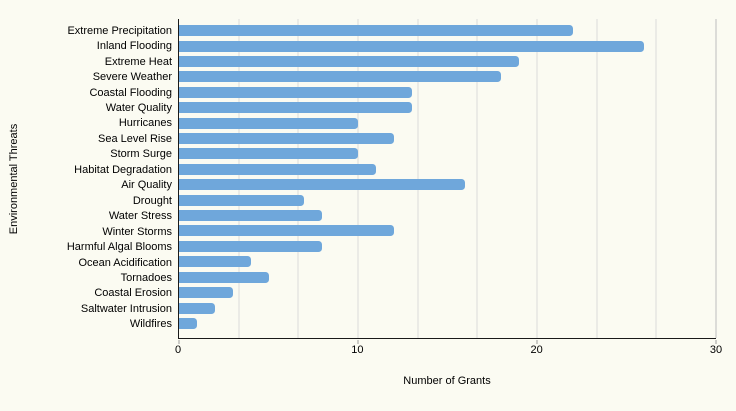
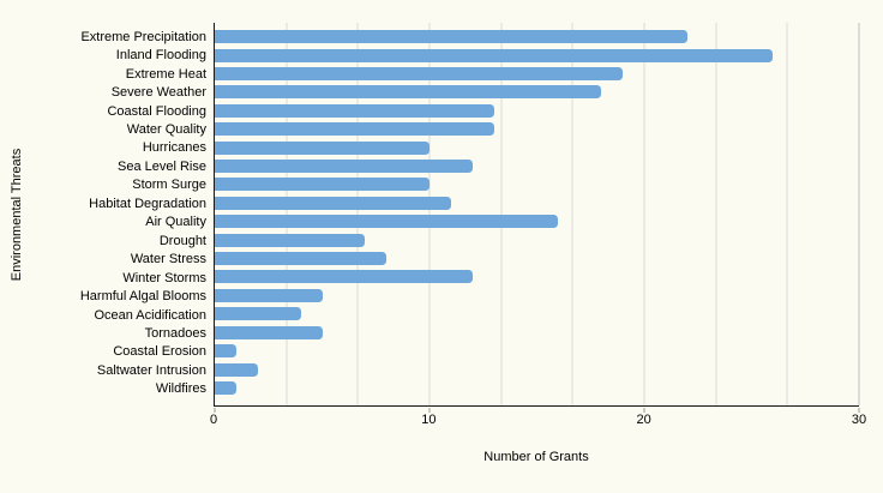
Harmful Algal Blooms: 8 -> 5
Coastal Erosion: 3 -> 1
